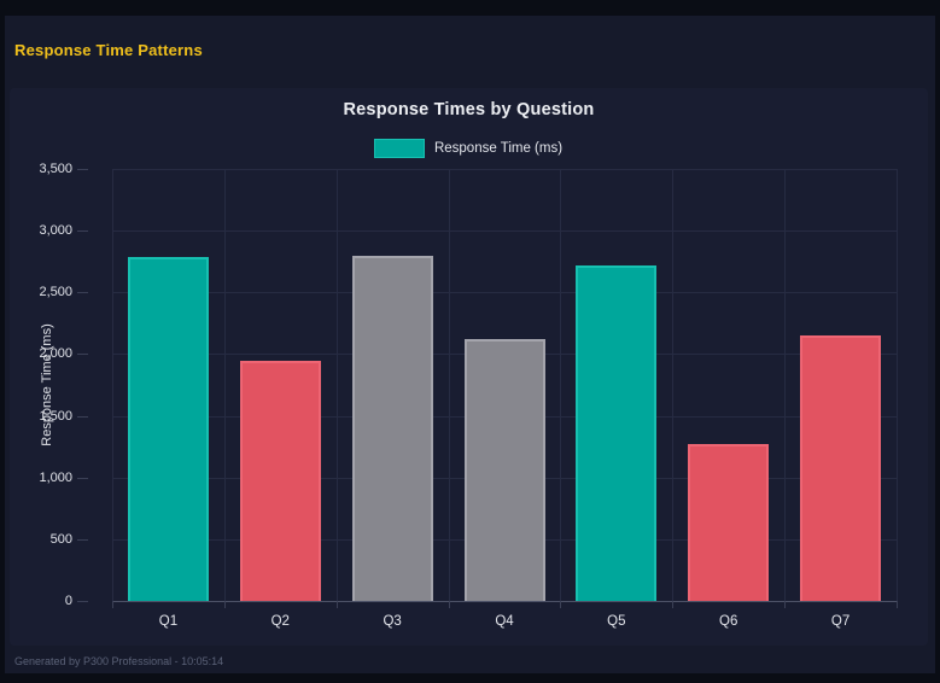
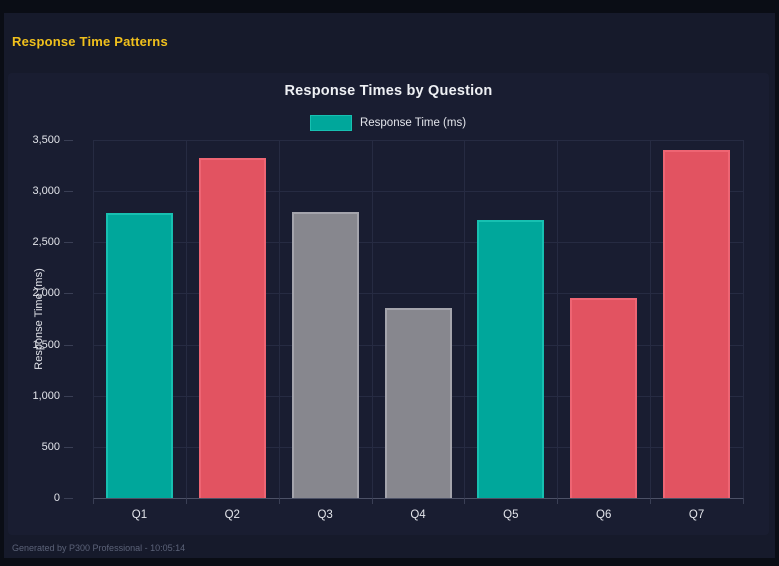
Q2: 1950 -> 3320
Q4: 2120 -> 1860
Q6: 1270 -> 1960
Q7: 2150 -> 3400
